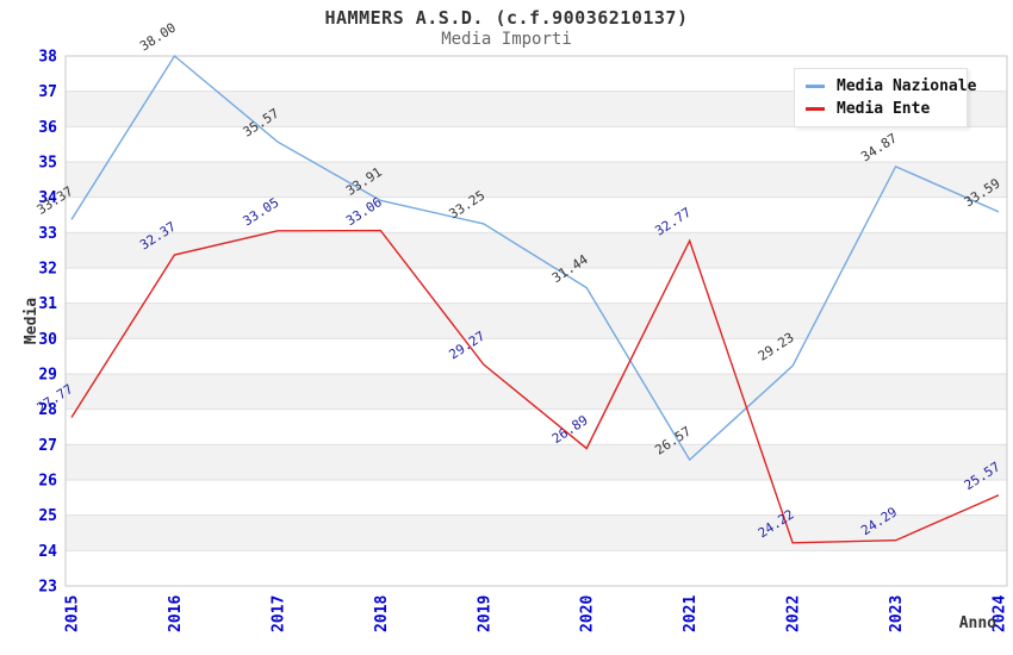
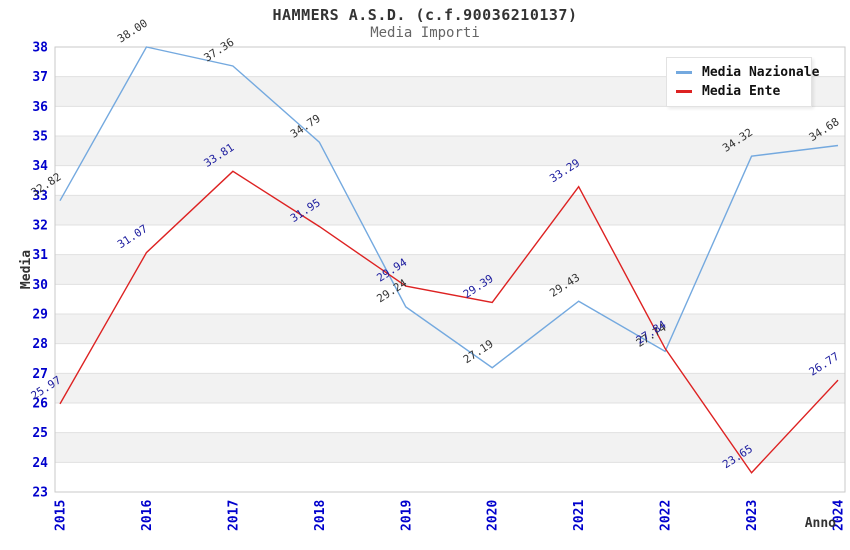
Media Nazionale/2015: 33.37 -> 32.82
Media Ente/2015: 27.77 -> 25.97
Media Ente/2016: 32.37 -> 31.07
Media Nazionale/2017: 35.57 -> 37.36
Media Ente/2017: 33.05 -> 33.81
Media Nazionale/2018: 33.91 -> 34.79
Media Ente/2018: 33.06 -> 31.95
Media Nazionale/2019: 33.25 -> 29.24
Media Ente/2019: 29.27 -> 29.94
Media Nazionale/2020: 31.44 -> 27.19
Media Ente/2020: 26.89 -> 29.39
Media Nazionale/2021: 26.57 -> 29.43
Media Ente/2021: 32.77 -> 33.29
Media Nazionale/2022: 29.23 -> 27.74
Media Ente/2022: 24.22 -> 27.84
Media Nazionale/2023: 34.87 -> 34.32
Media Ente/2023: 24.29 -> 23.65
Media Nazionale/2024: 33.59 -> 34.68
Media Ente/2024: 25.57 -> 26.77
